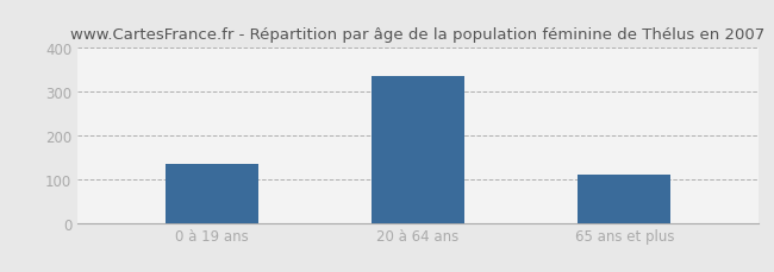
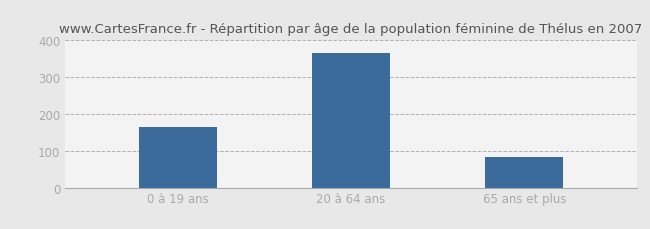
0 à 19 ans: 135 -> 165
20 à 64 ans: 335 -> 365
65 ans et plus: 110 -> 82
